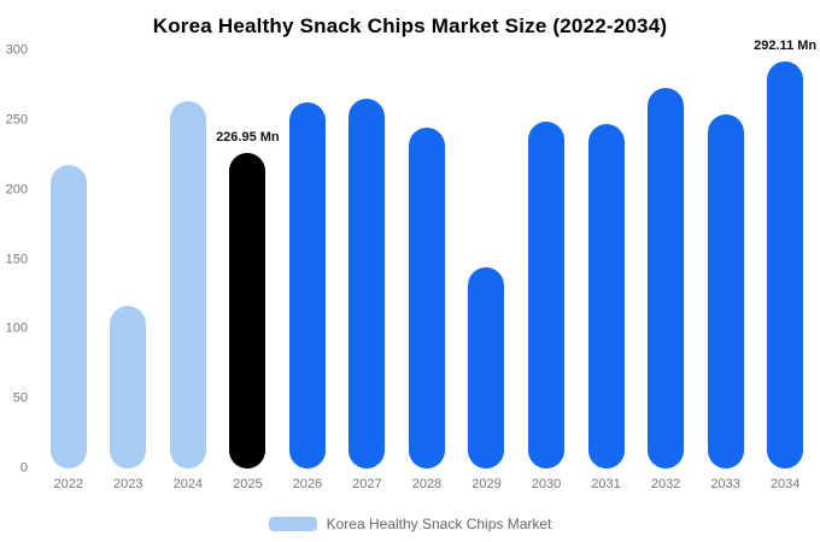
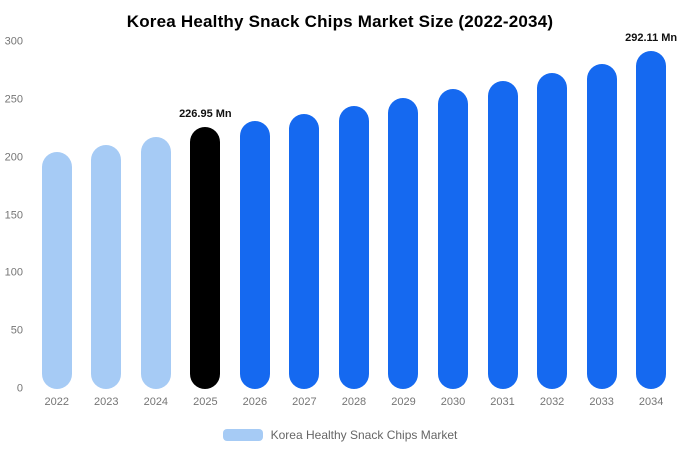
2022: 218 -> 205
2023: 117 -> 211
2024: 264 -> 218
2026: 263 -> 232
2027: 265 -> 238
2029: 144 -> 252
2030: 249 -> 259
2031: 247 -> 266
2033: 254 -> 281
